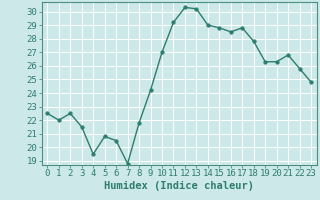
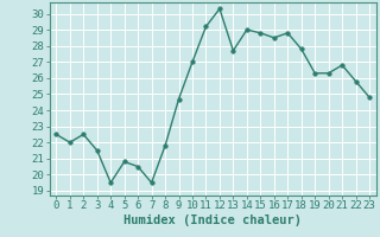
7: 18.8 -> 19.5
9: 24.2 -> 24.7
13: 30.2 -> 27.7
